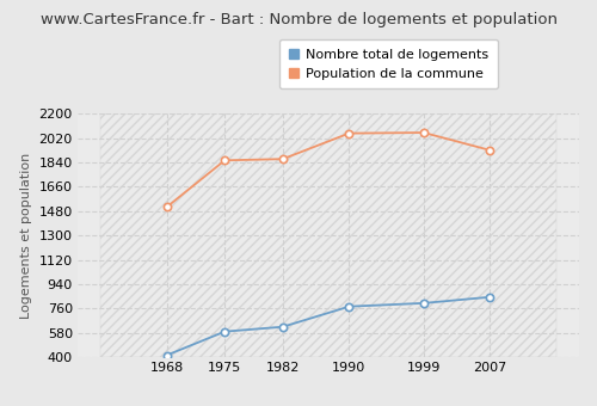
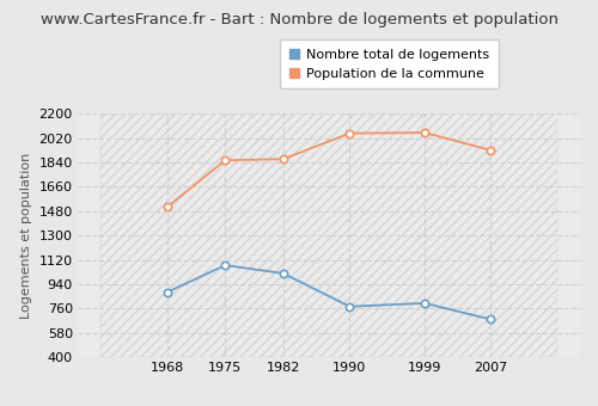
Nombre total de logements/1968: 420 -> 880
Nombre total de logements/1975: 590 -> 1080
Nombre total de logements/1982: 620 -> 1020
Nombre total de logements/2007: 840 -> 680
